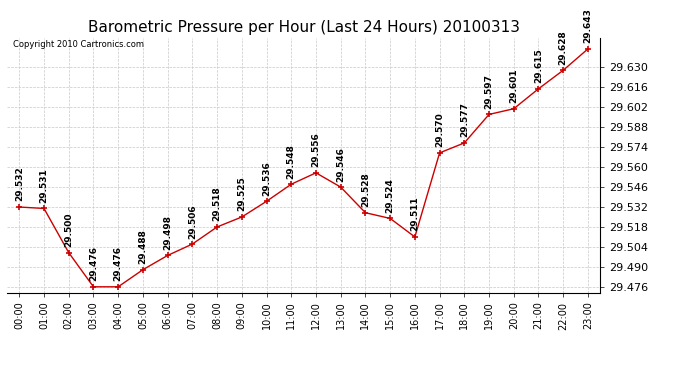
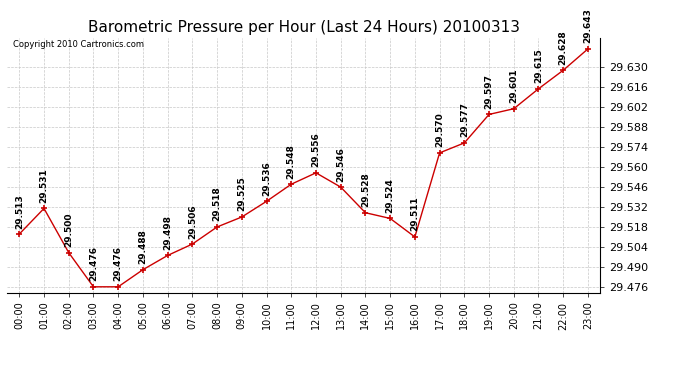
00:00: 29.532 -> 29.513
